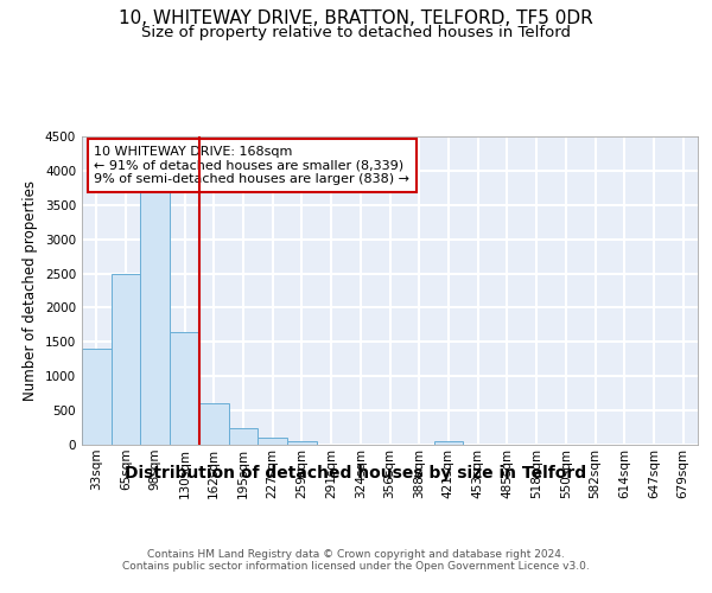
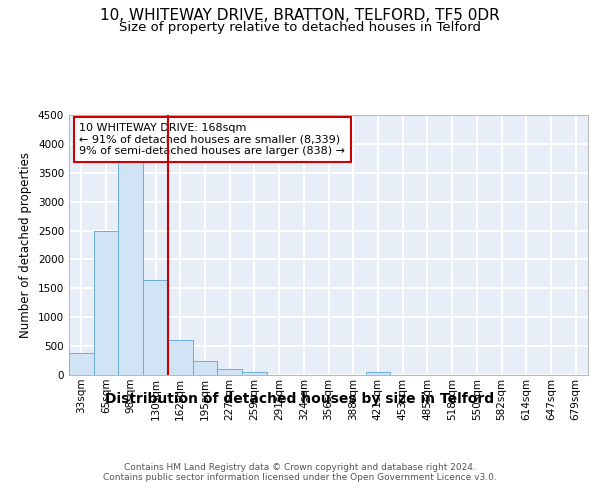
33sqm: 1400 -> 380
